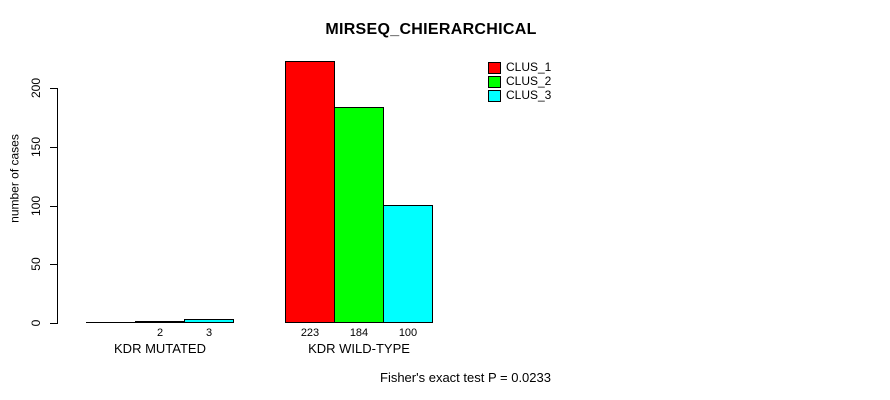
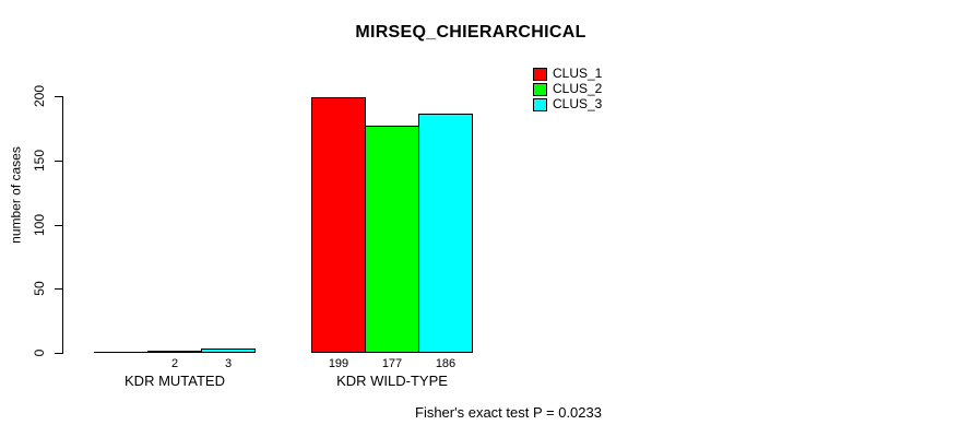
CLUS_1/KDR WILD-TYPE: 223 -> 199
CLUS_2/KDR WILD-TYPE: 184 -> 177
CLUS_3/KDR WILD-TYPE: 100 -> 186
